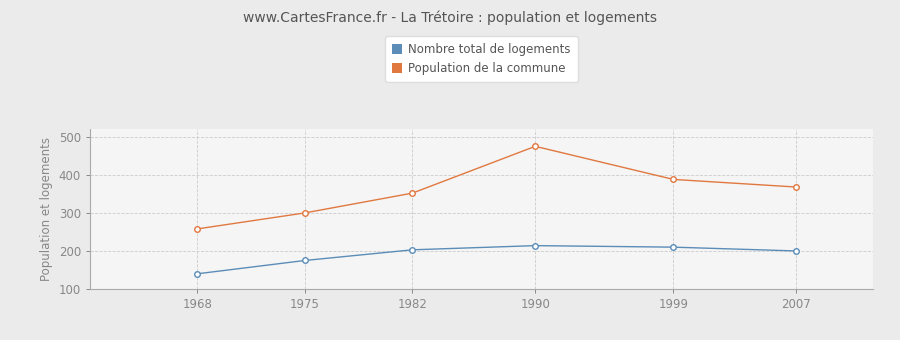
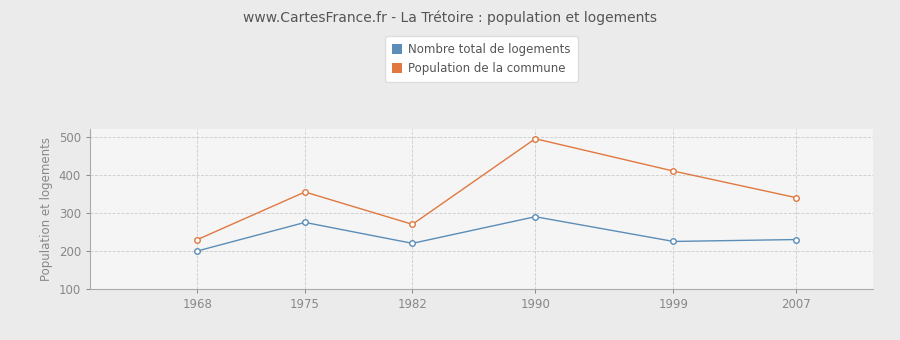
Nombre total de logements/1968: 140 -> 200
Population de la commune/1968: 258 -> 230
Nombre total de logements/1975: 175 -> 275
Population de la commune/1975: 300 -> 355
Nombre total de logements/1982: 203 -> 220
Population de la commune/1982: 352 -> 270
Nombre total de logements/1990: 214 -> 290
Population de la commune/1990: 475 -> 495
Nombre total de logements/1999: 210 -> 225
Population de la commune/1999: 388 -> 410
Nombre total de logements/2007: 200 -> 230
Population de la commune/2007: 368 -> 340
